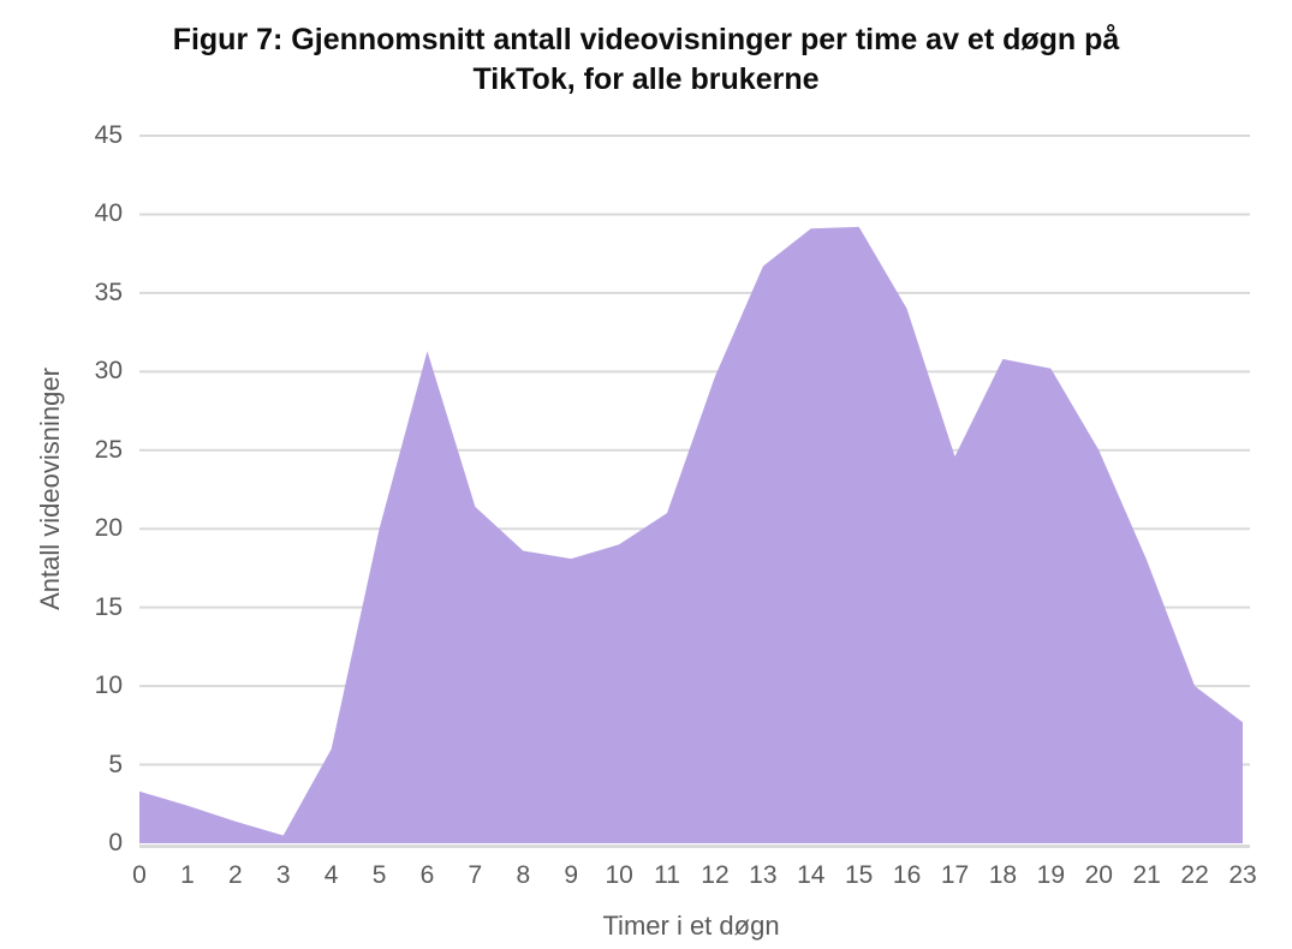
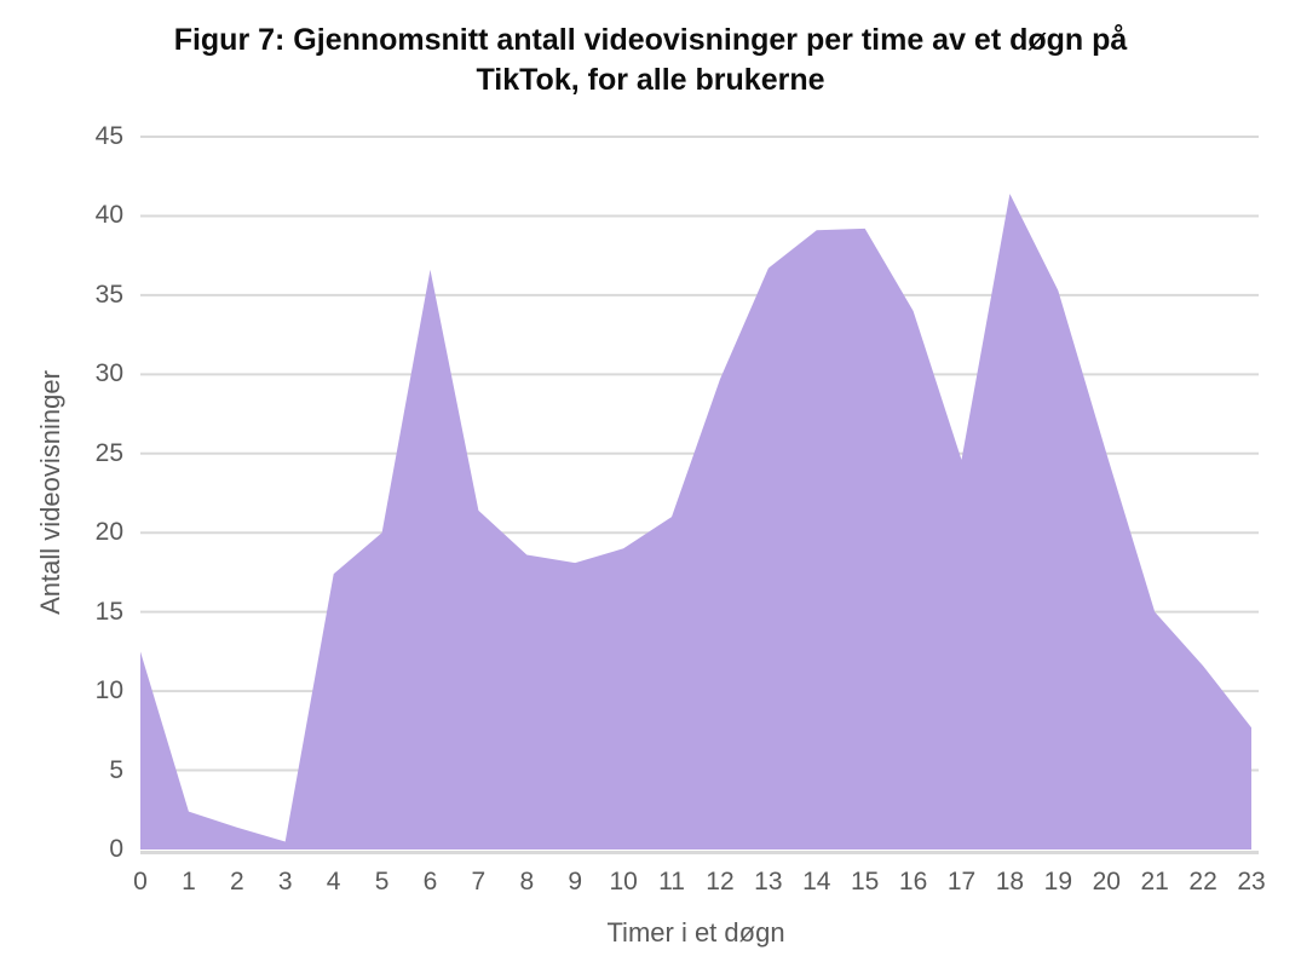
0: 3.3 -> 12.5
4: 6.0 -> 17.4
6: 31.3 -> 36.6
18: 30.8 -> 41.4
19: 30.2 -> 35.3
21: 18.0 -> 15.0
22: 10.0 -> 11.6
